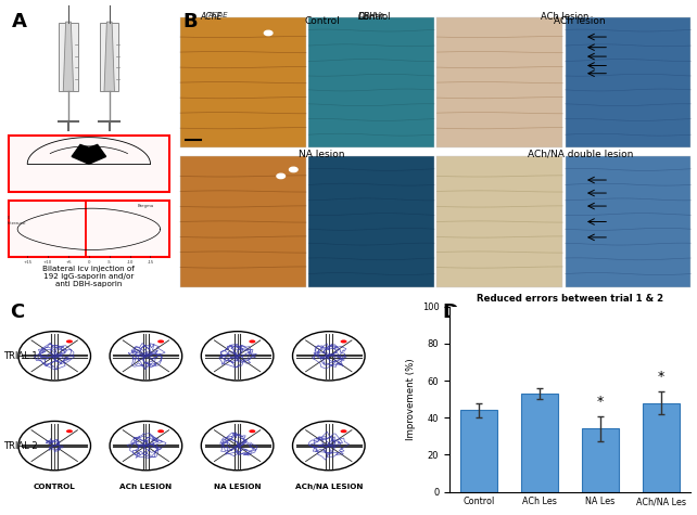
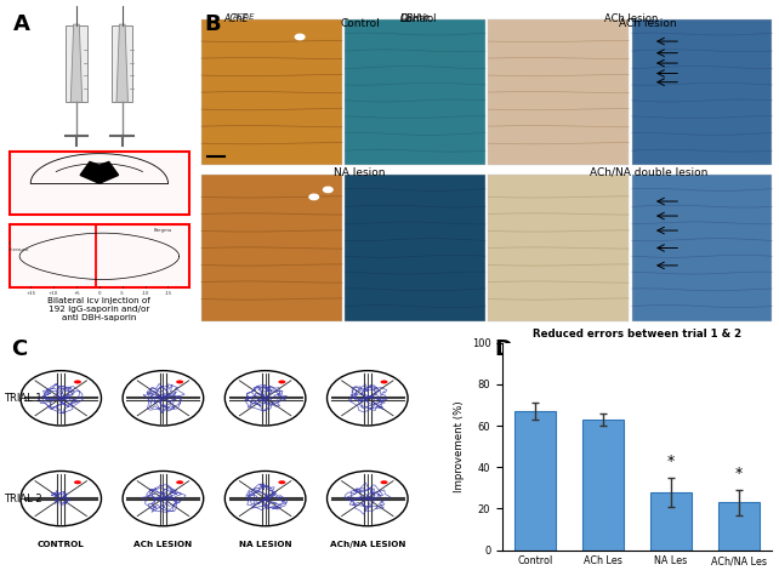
Reduced errors between trial 1 & 2/Control: 44 -> 67
Reduced errors between trial 1 & 2/ACh Les: 53 -> 63
Reduced errors between trial 1 & 2/NA Les: 34 -> 28
Reduced errors between trial 1 & 2/ACh/NA Les: 48 -> 23
